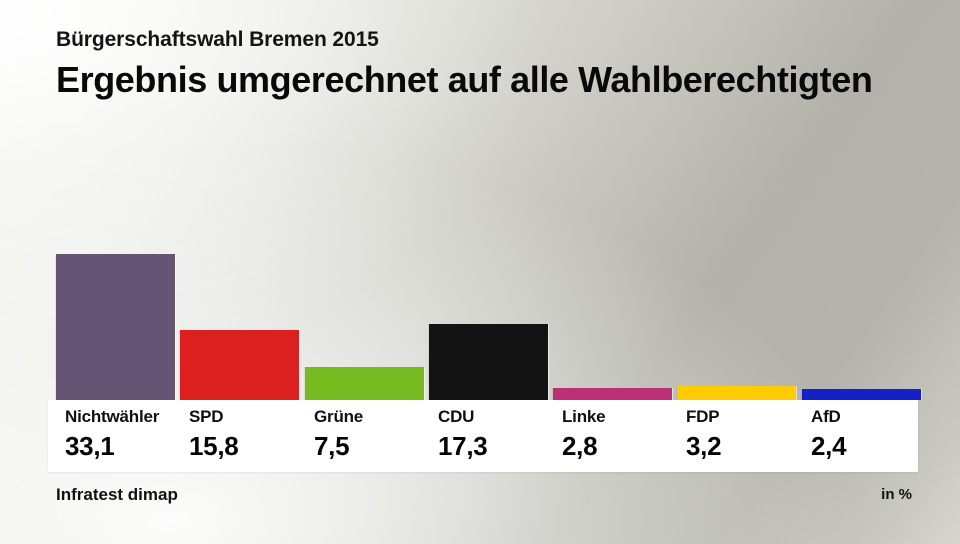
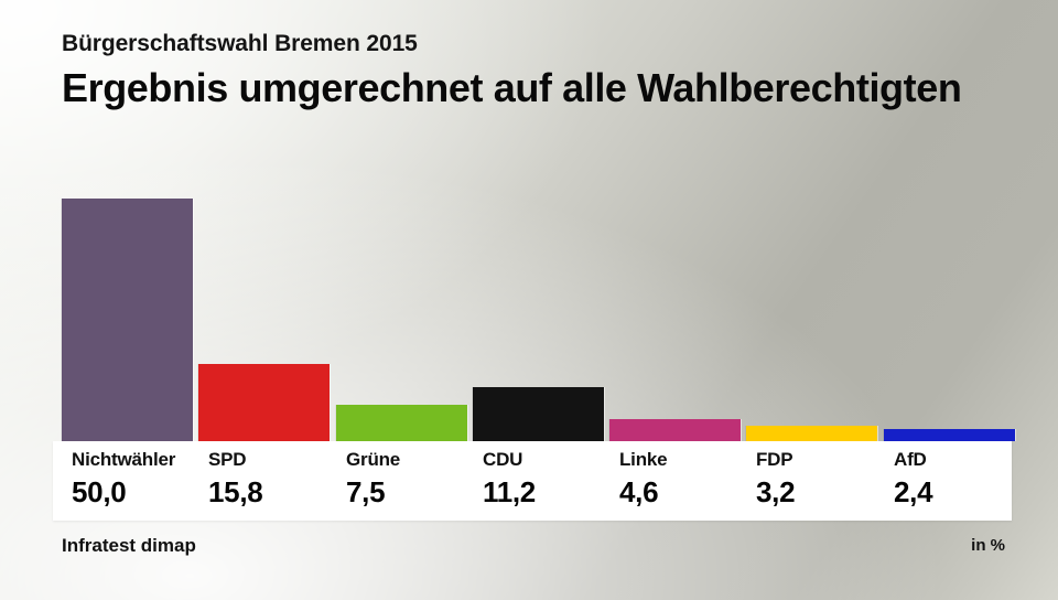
Nichtwähler: 33,1 -> 50,0
CDU: 17,3 -> 11,2
Linke: 2,8 -> 4,6
